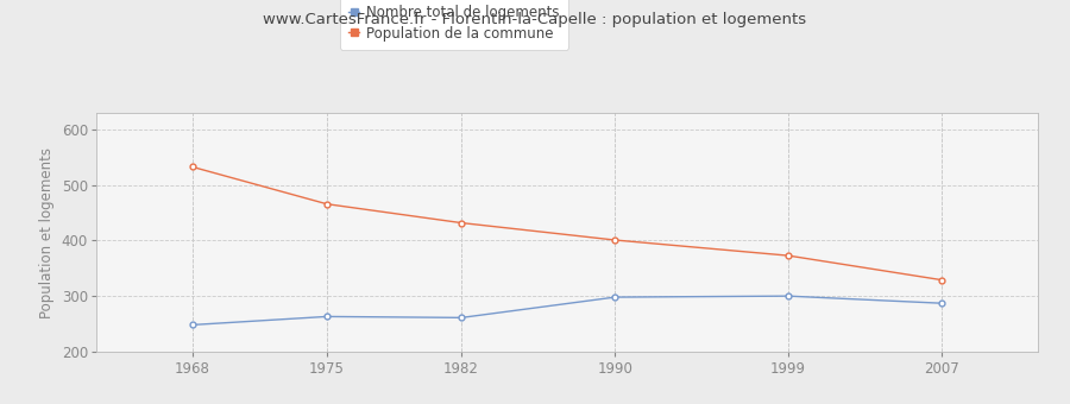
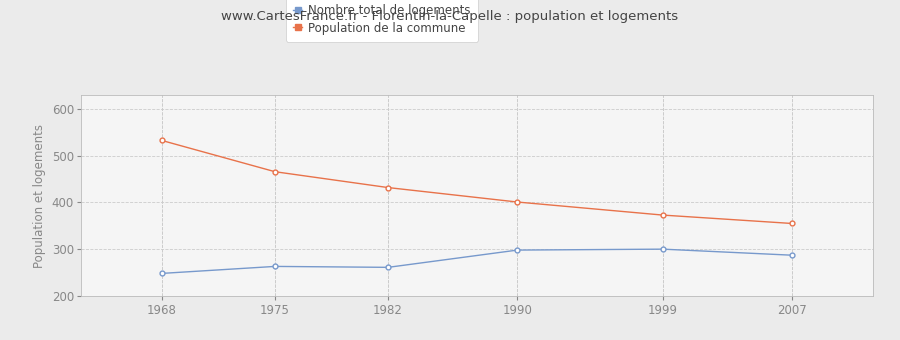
Population de la commune/2007: 329 -> 355
